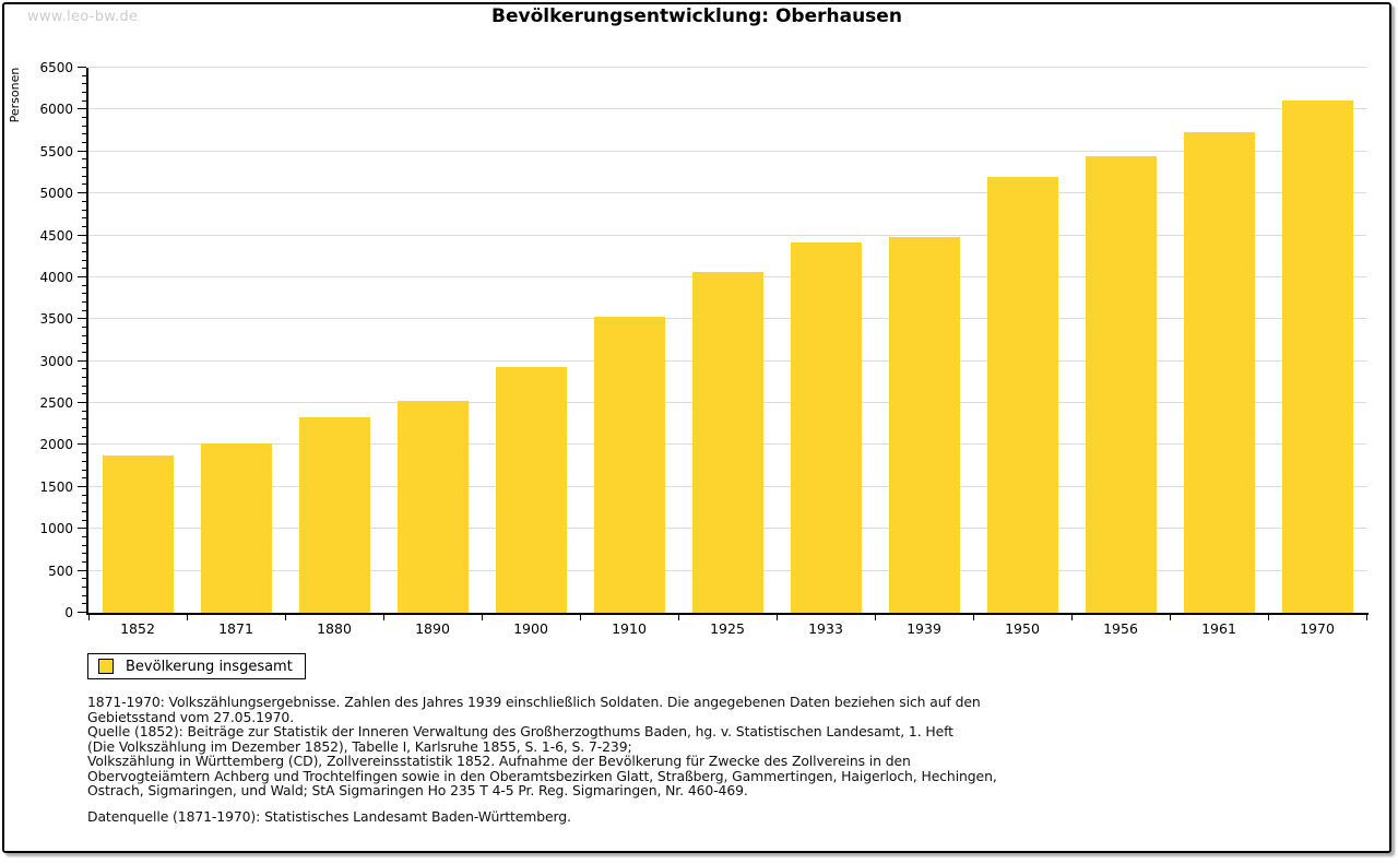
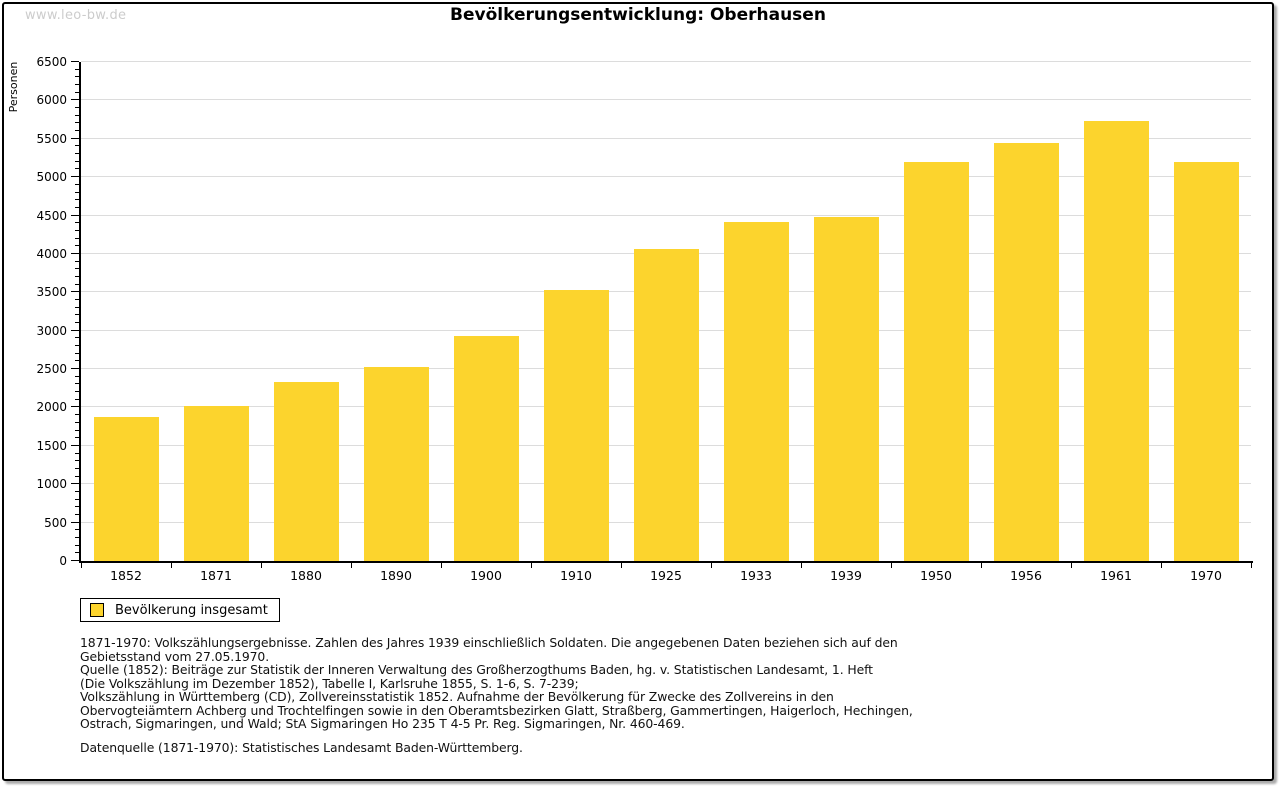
1970: 6100 -> 5200
